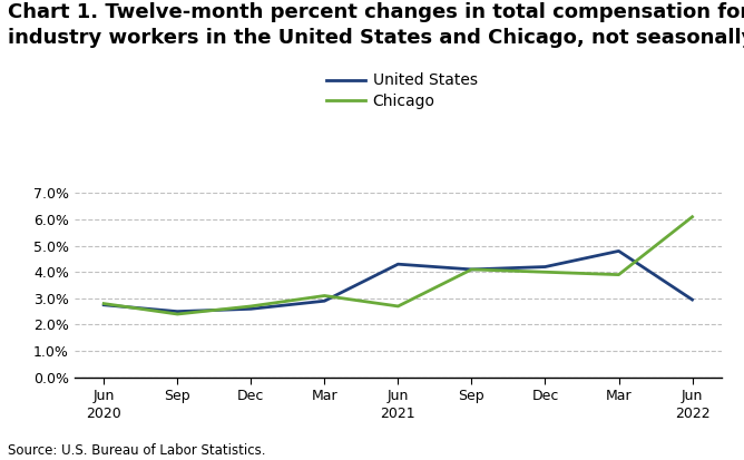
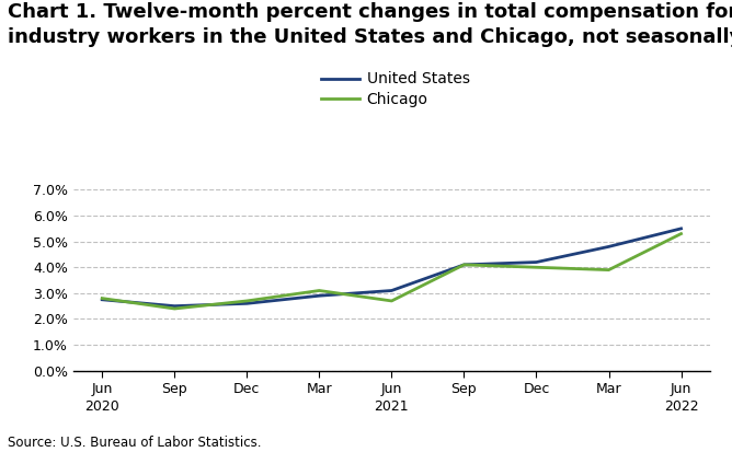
United States/Jun 2021: 4.30% -> 3.10%
United States/Jun 2022: 2.95% -> 5.50%
Chicago/Jun 2022: 6.1% -> 5.3%
